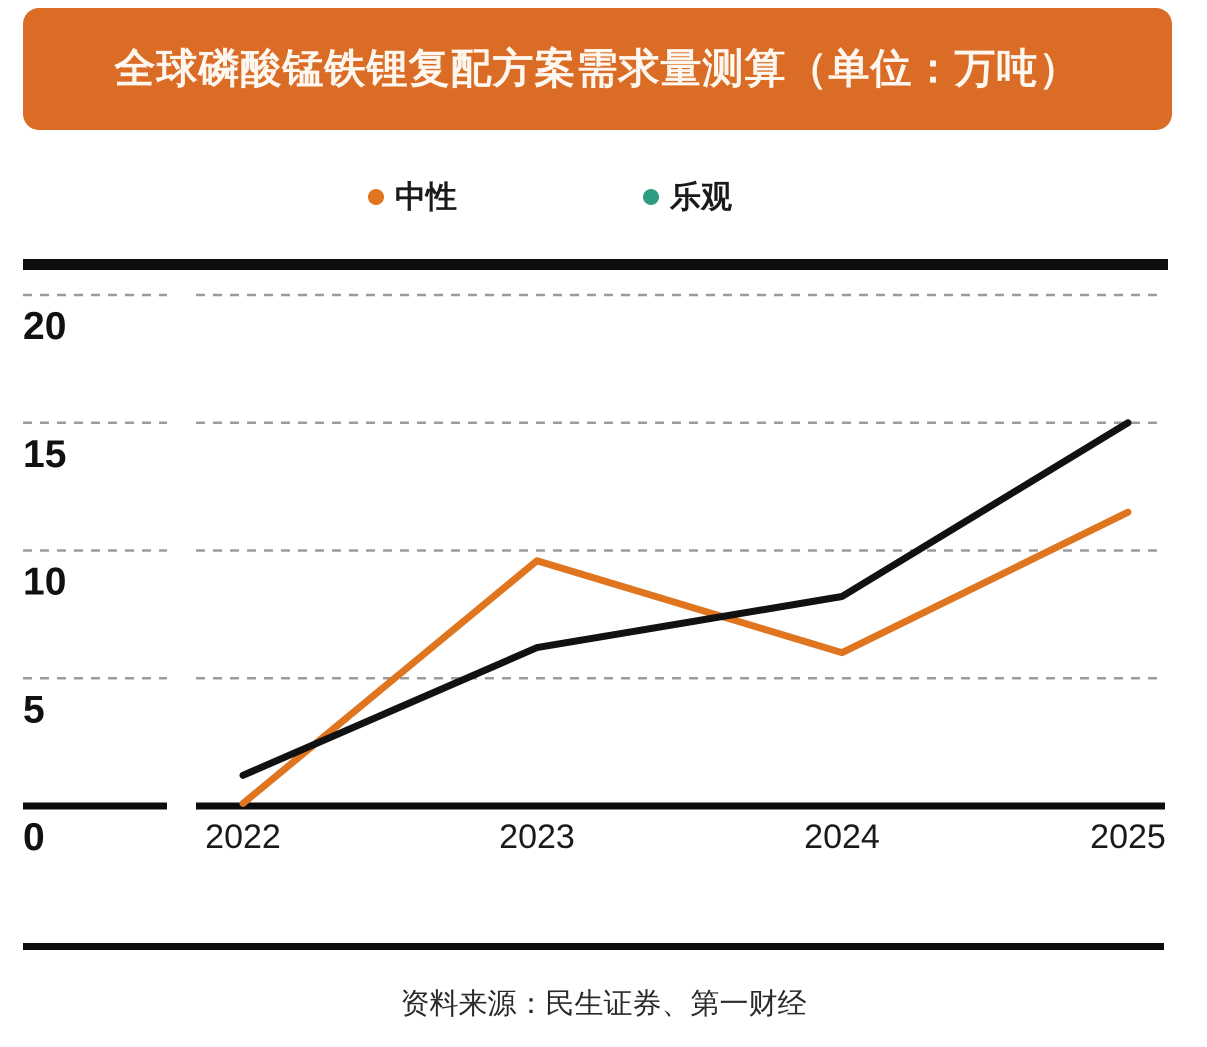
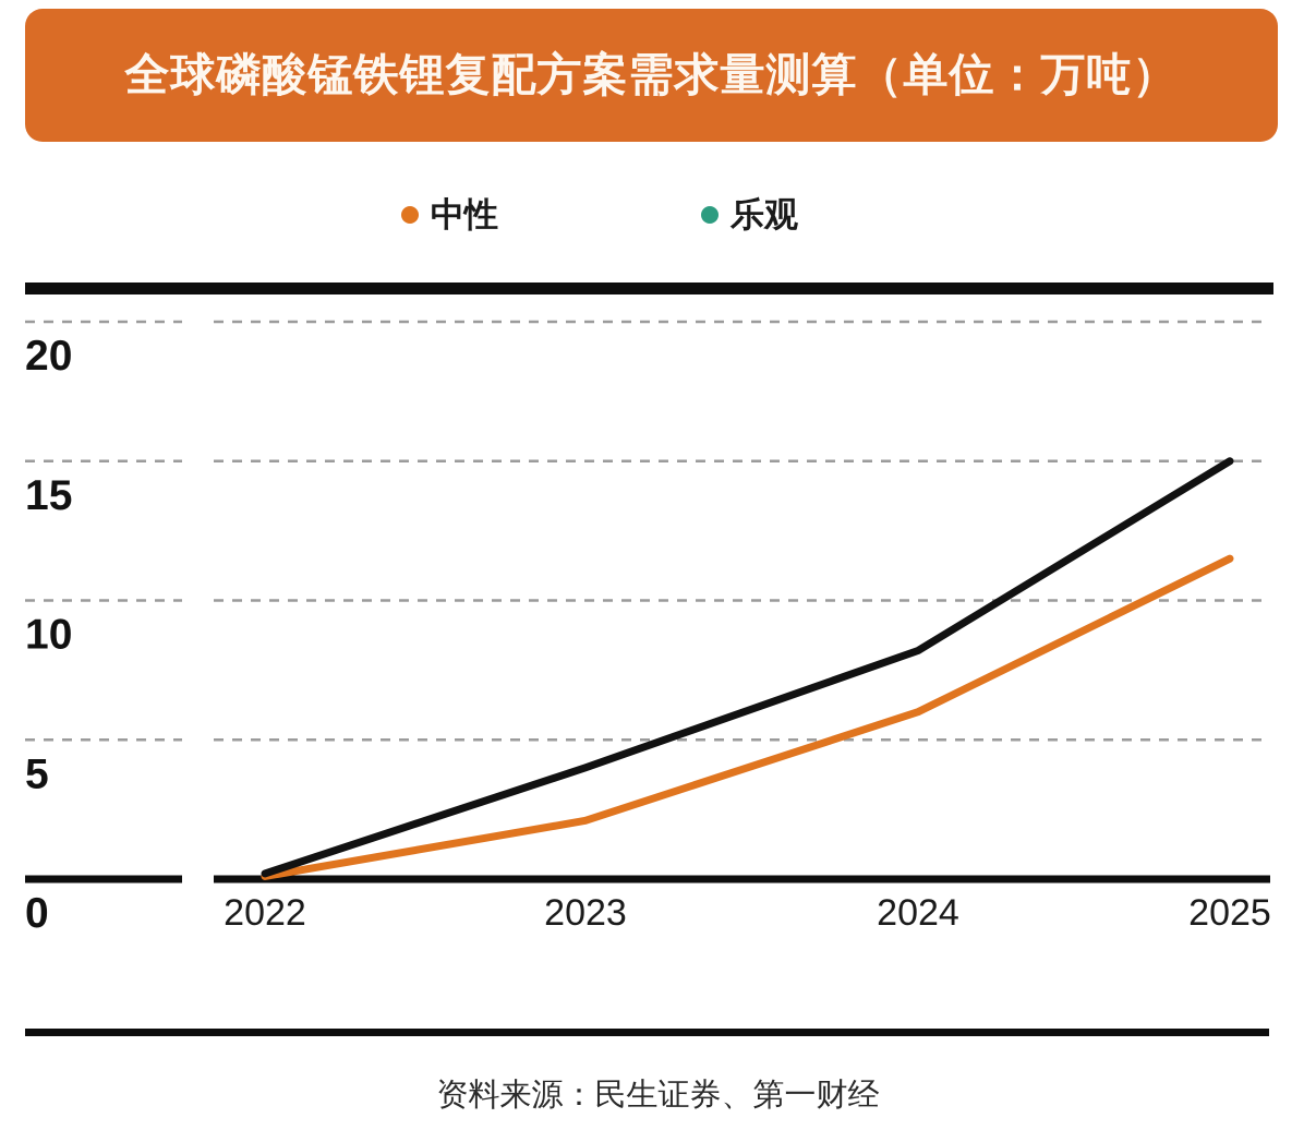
乐观/2022: 1.2 -> 0.2
中性/2023: 9.6 -> 2.1
乐观/2023: 6.2 -> 4.0
